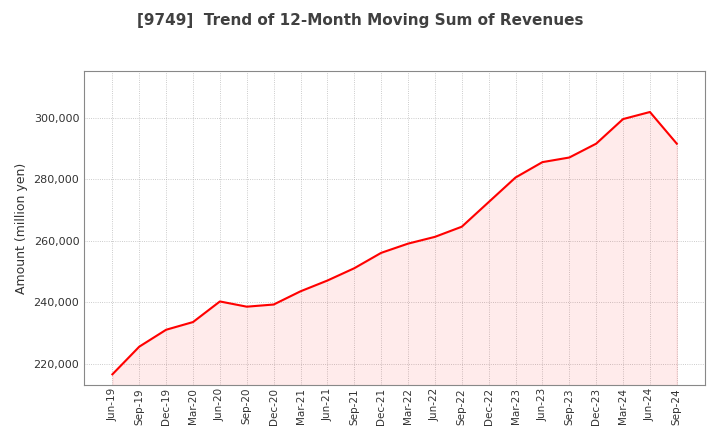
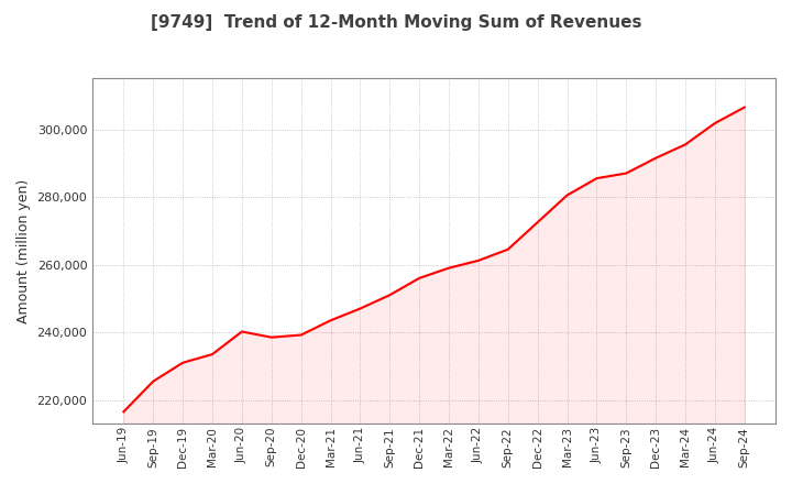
Mar-24: 299,500 -> 295,500
Sep-24: 291,500 -> 306,500
